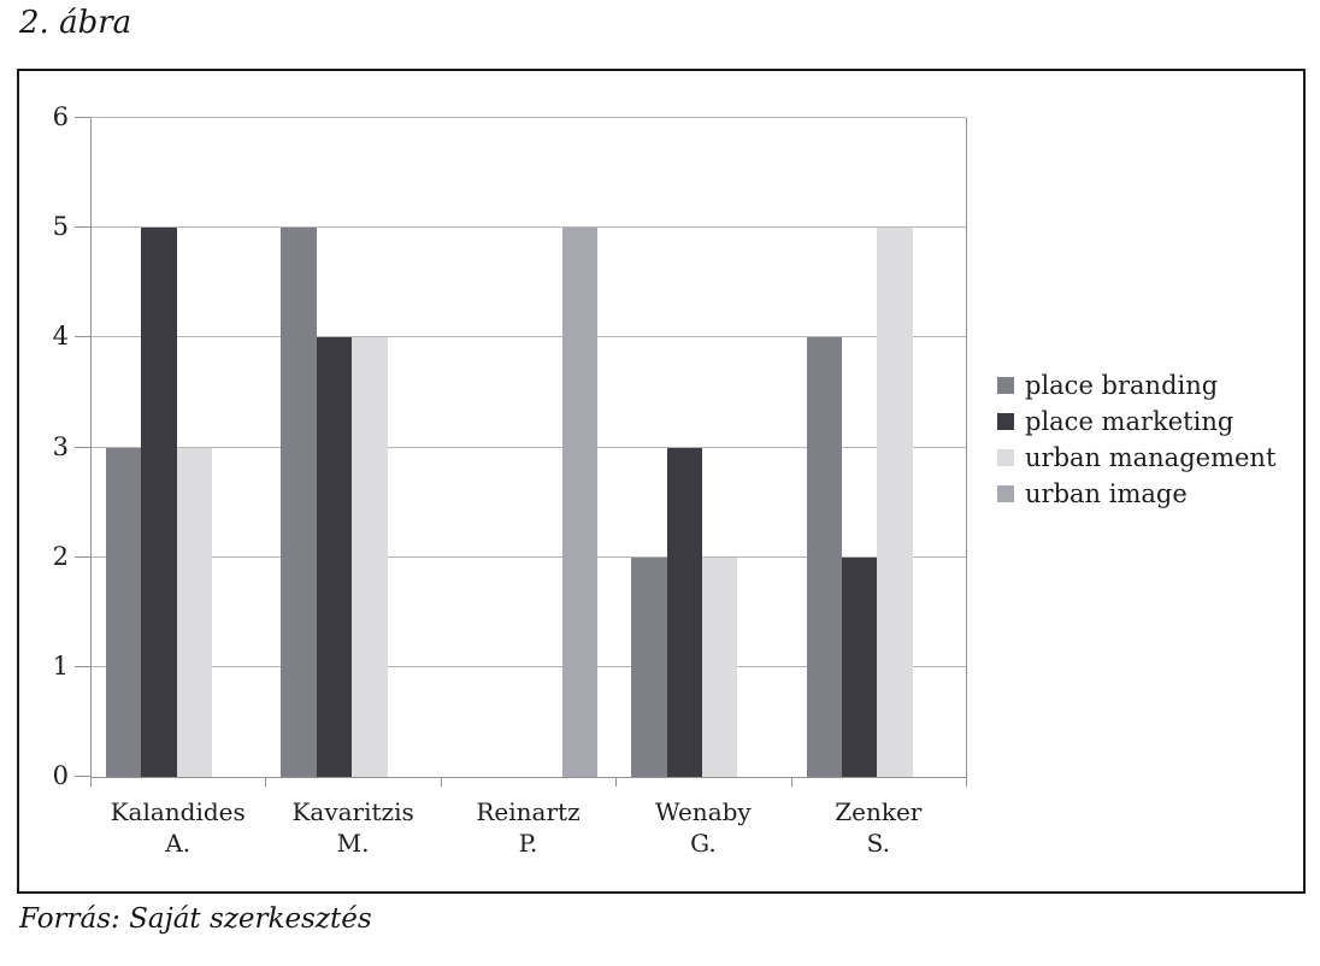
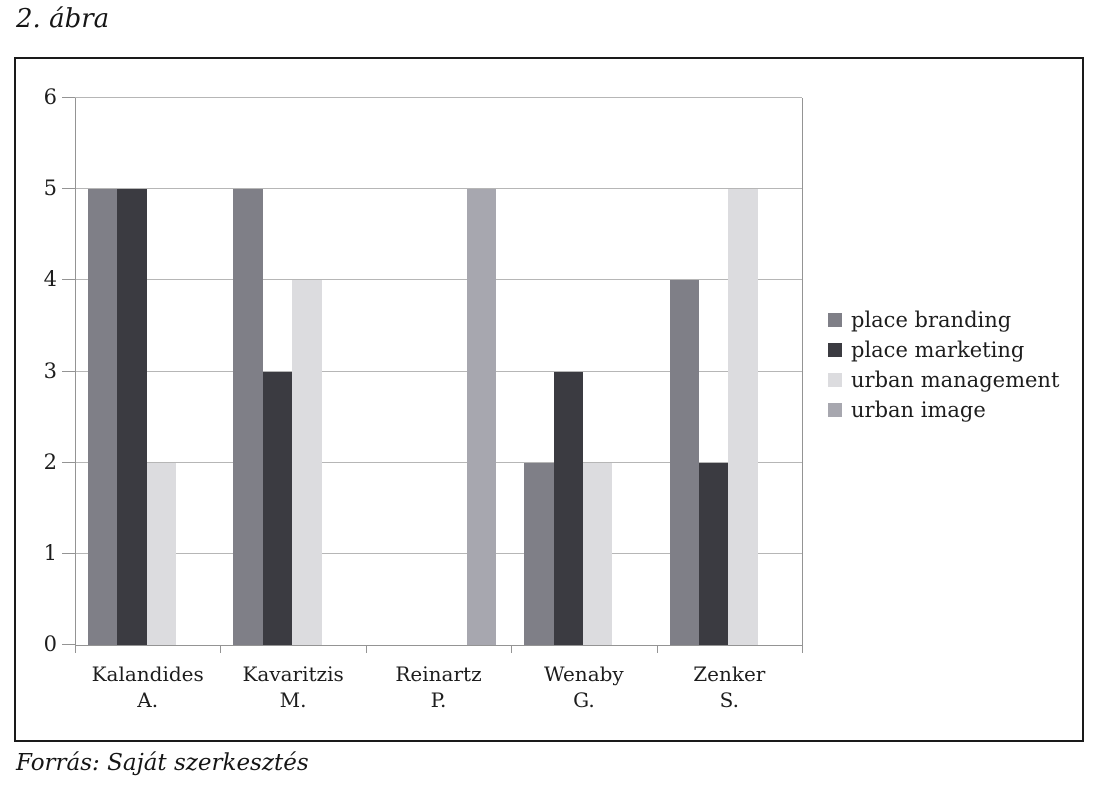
place branding/Kalandides A.: 3 -> 5
urban management/Kalandides A.: 3 -> 2
place marketing/Kavaritzis M.: 4 -> 3
